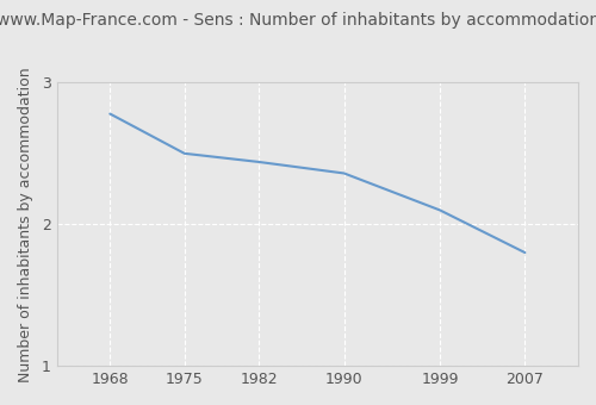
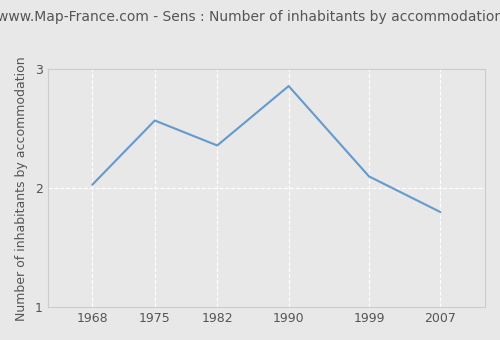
1968: 2.78 -> 2.03
1975: 2.50 -> 2.57
1982: 2.44 -> 2.36
1990: 2.36 -> 2.86
